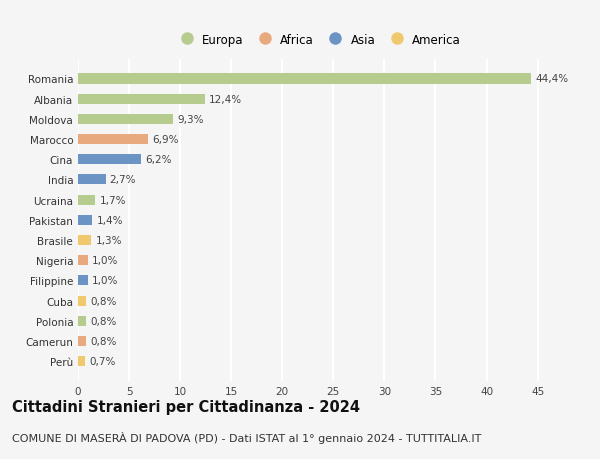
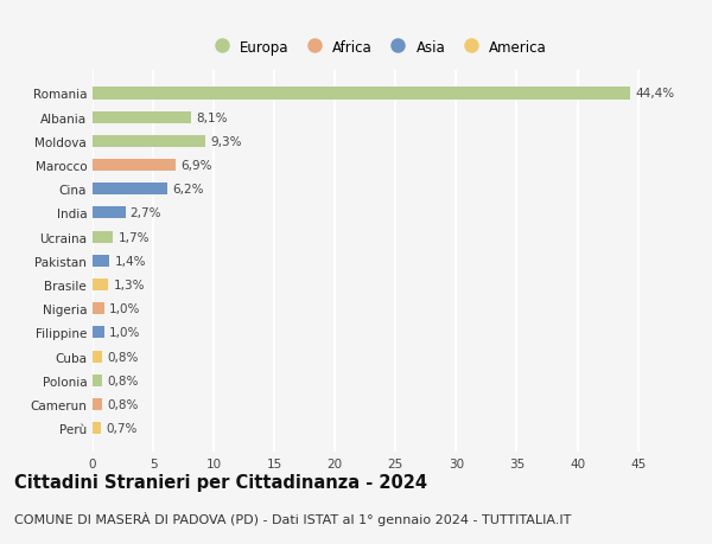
Albania: 12,4% -> 8,1%
